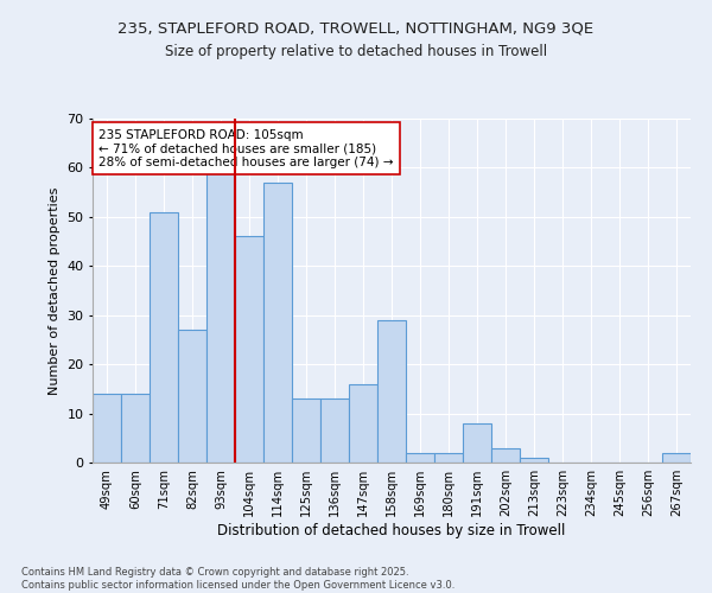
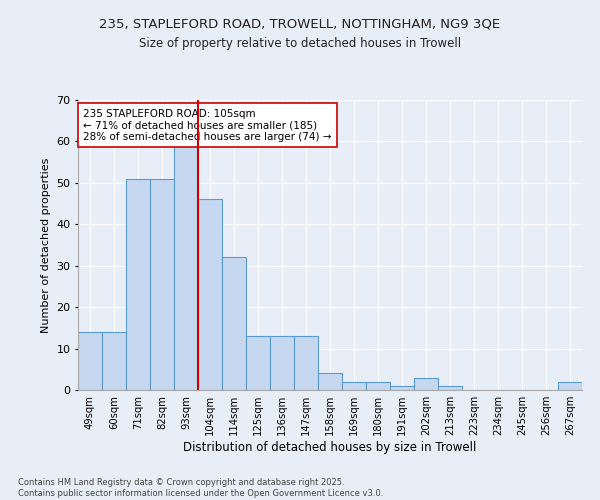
82sqm: 27 -> 51
114sqm: 57 -> 32
147sqm: 16 -> 13
158sqm: 29 -> 4
191sqm: 8 -> 1
